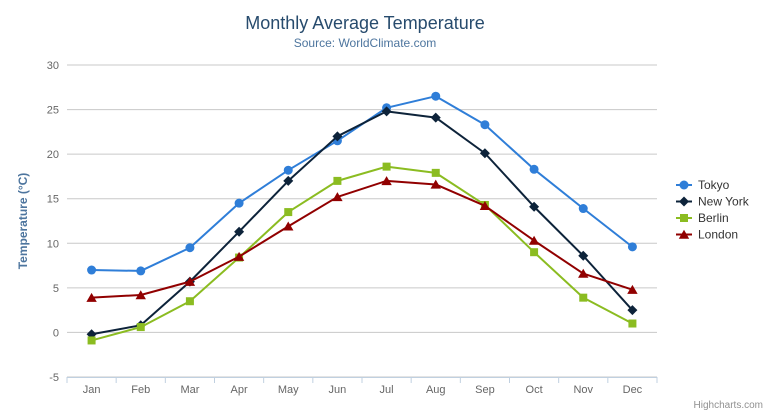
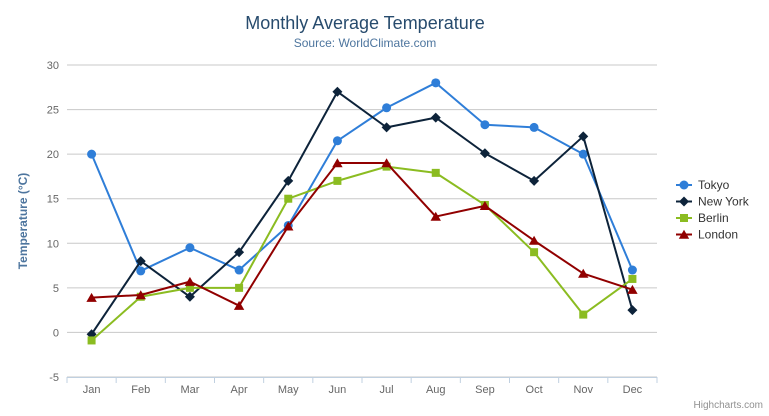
Tokyo/Jan: 7 -> 20
New York/Feb: 1 -> 8
Berlin/Feb: 1 -> 4
New York/Mar: 6 -> 4
Berlin/Mar: 4 -> 5
Tokyo/Apr: 14 -> 7
New York/Apr: 11 -> 9
Berlin/Apr: 8 -> 5
London/Apr: 8 -> 3
Tokyo/May: 18 -> 12
Berlin/May: 14 -> 15
New York/Jun: 22 -> 27
London/Jun: 15 -> 19
New York/Jul: 25 -> 23
London/Jul: 17 -> 19
Tokyo/Aug: 26 -> 28
London/Aug: 17 -> 13
Tokyo/Oct: 18 -> 23
New York/Oct: 14 -> 17
Tokyo/Nov: 14 -> 20
New York/Nov: 9 -> 22
Berlin/Nov: 4 -> 2
Tokyo/Dec: 10 -> 7
Berlin/Dec: 1 -> 6
